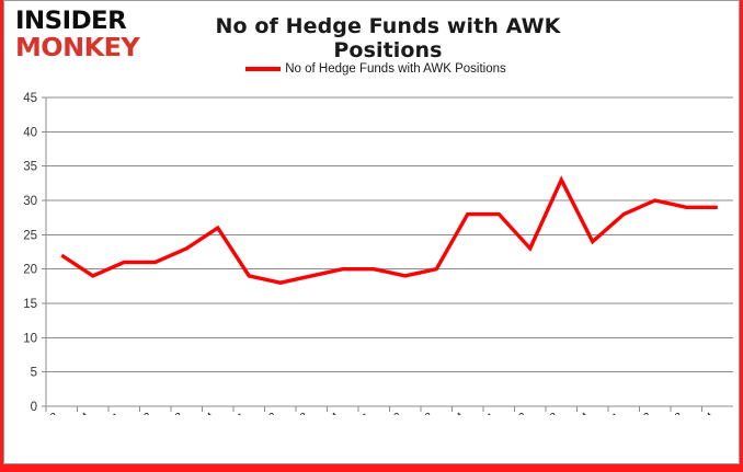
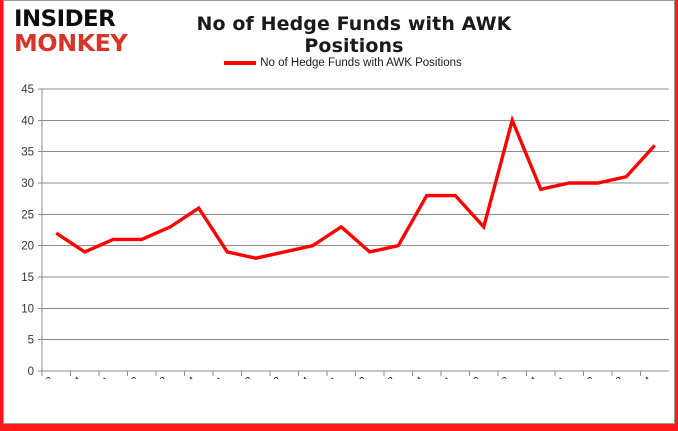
18Q1: 20 -> 23
19Q3: 33 -> 40
19Q4: 24 -> 29
20Q1: 28 -> 30
20Q3: 29 -> 31
20Q4: 29 -> 36
